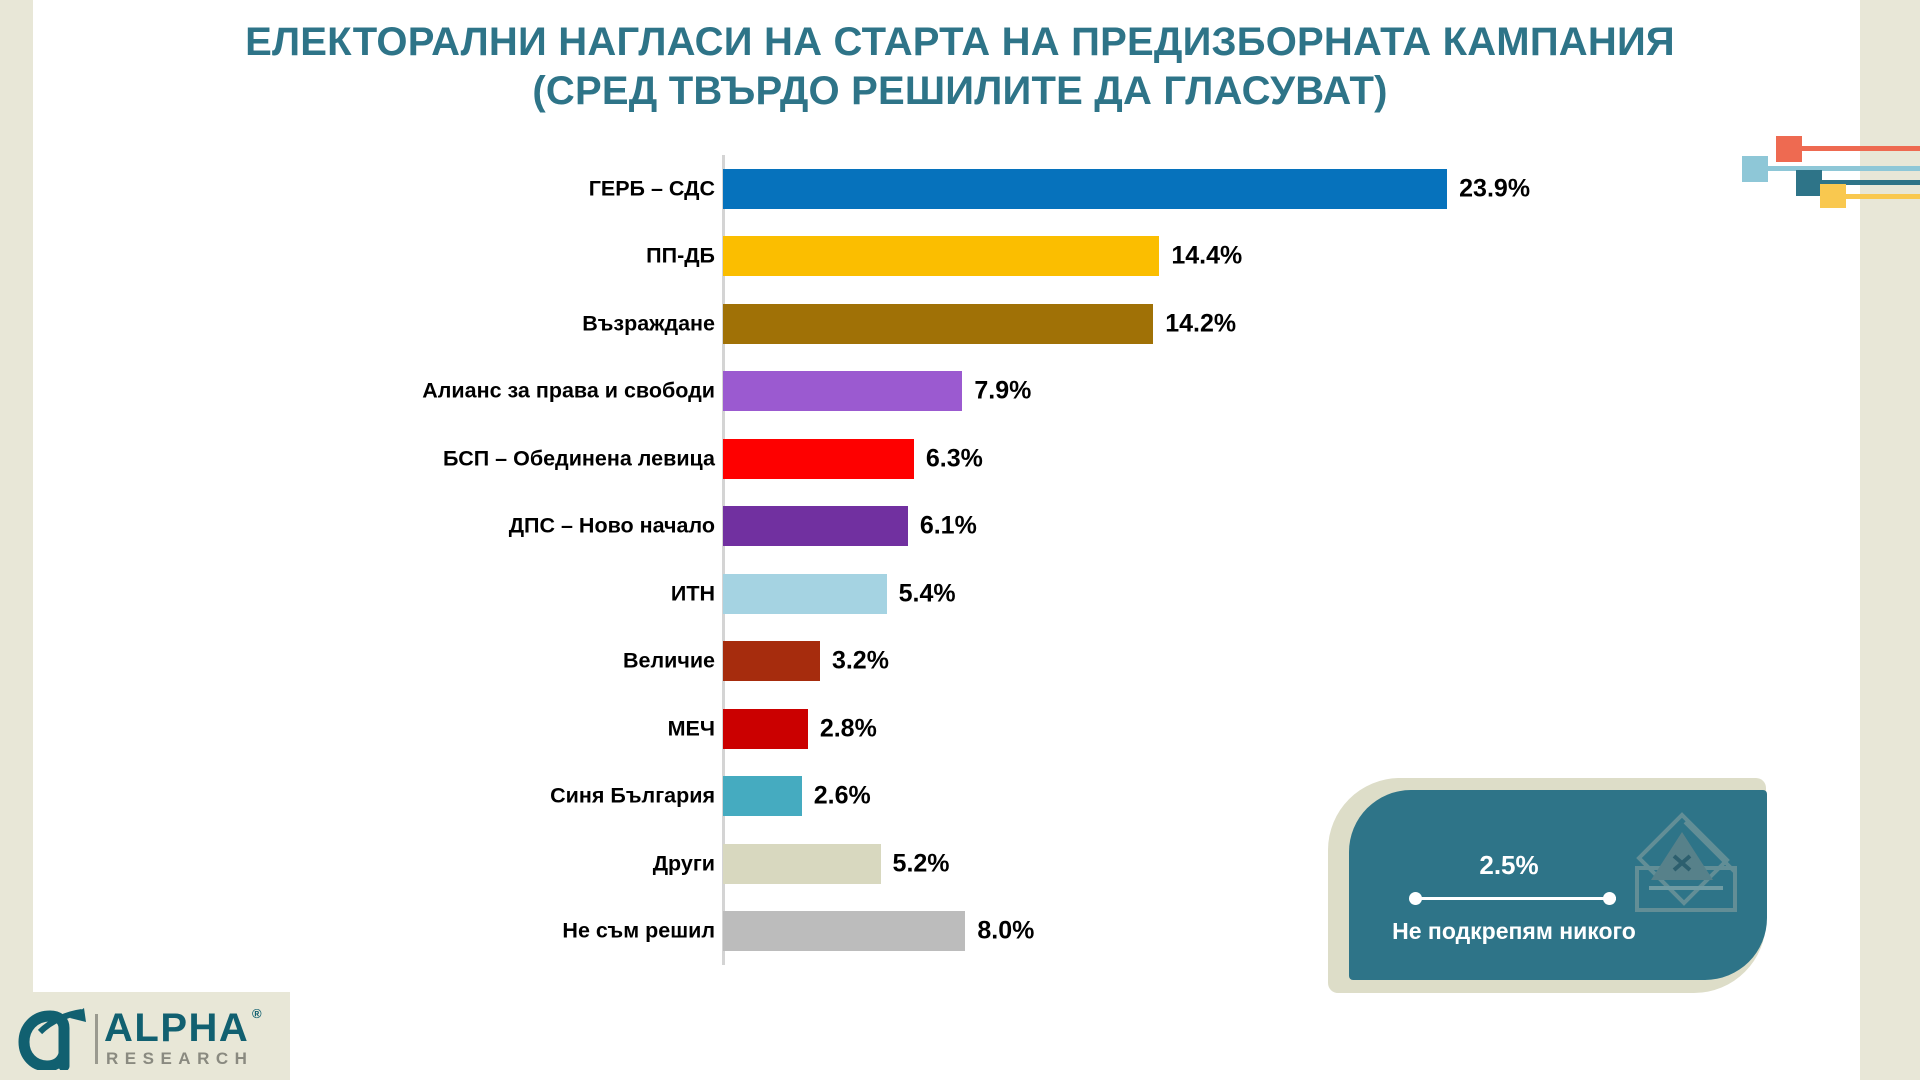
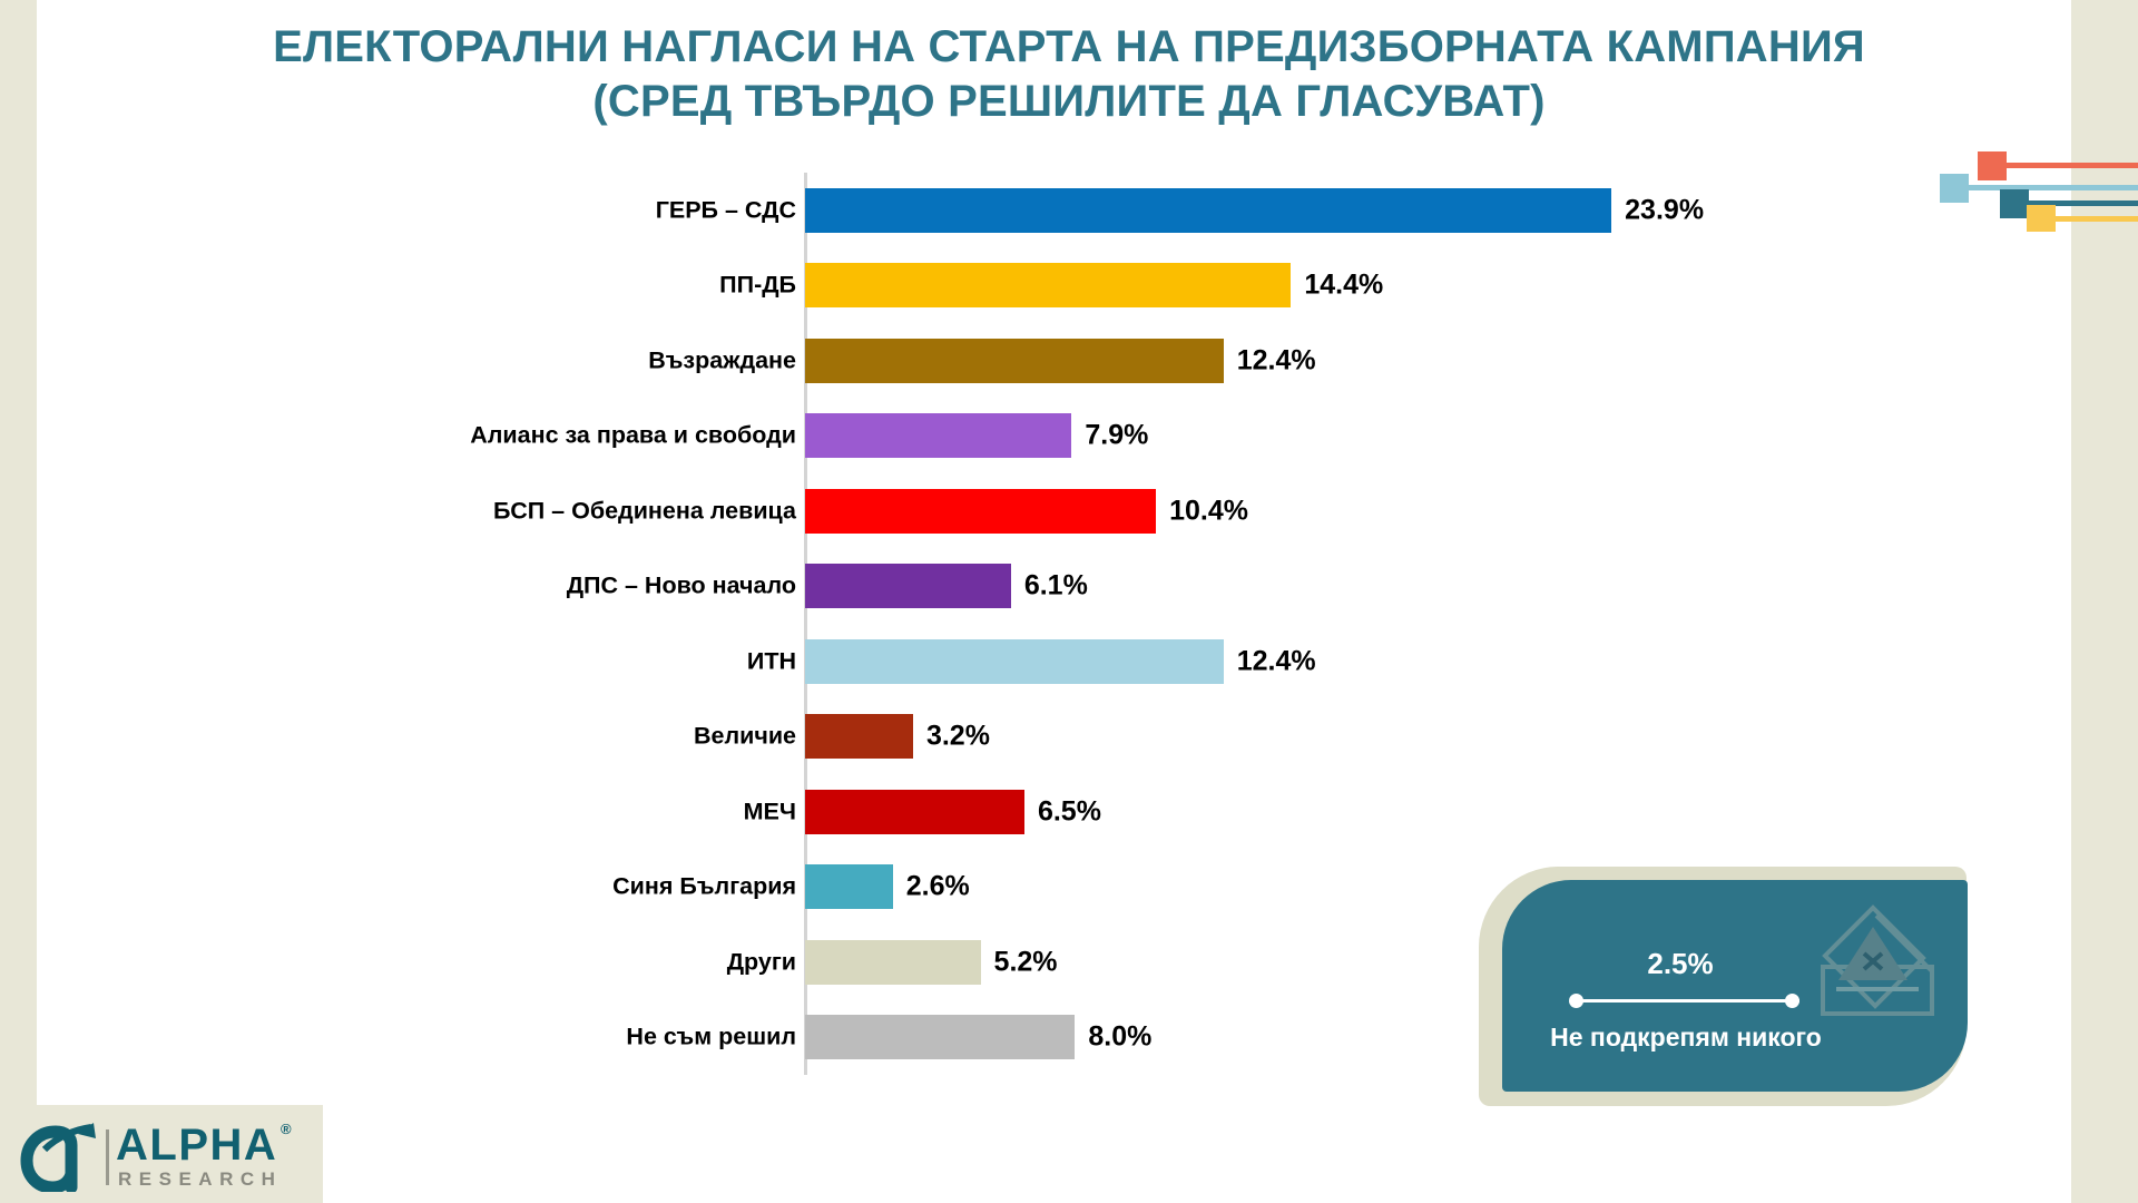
Възраждане: 14.2% -> 12.4%
БСП – Обединена левица: 6.3% -> 10.4%
ИТН: 5.4% -> 12.4%
МЕЧ: 2.8% -> 6.5%
